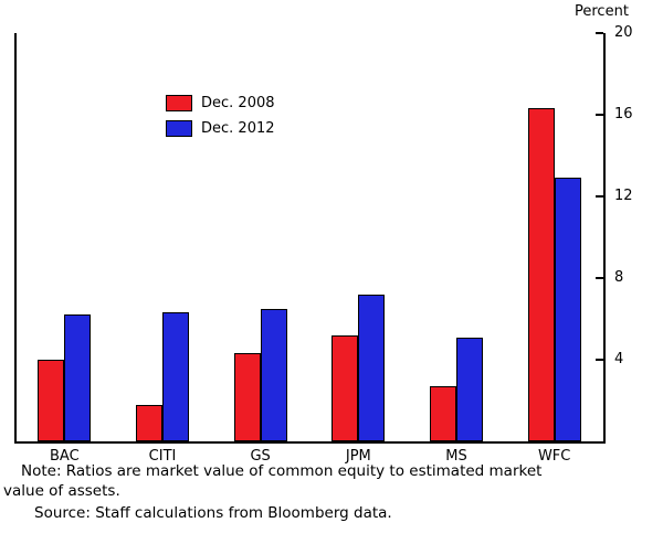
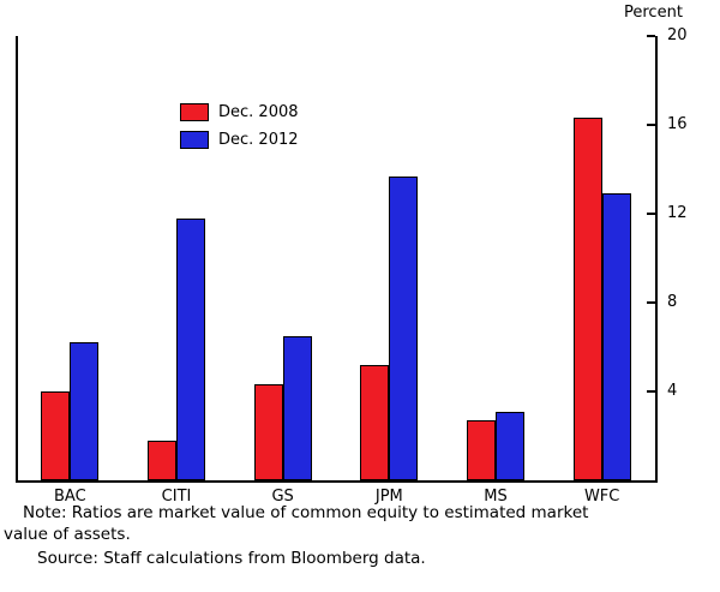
Dec. 2012/CITI: 6.3 -> 11.8
Dec. 2012/JPM: 7.2 -> 13.7
Dec. 2012/MS: 5.1 -> 3.1
